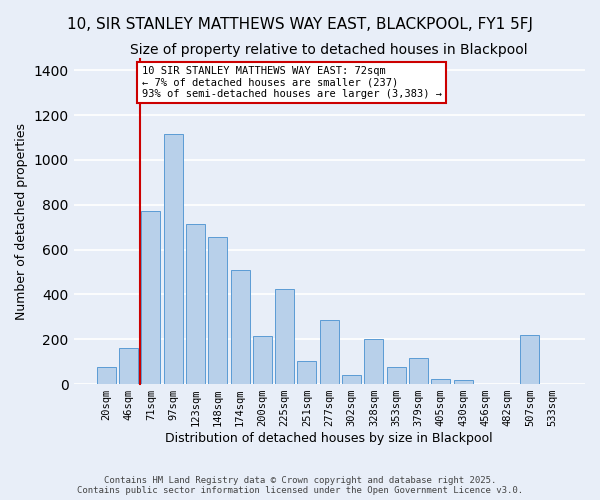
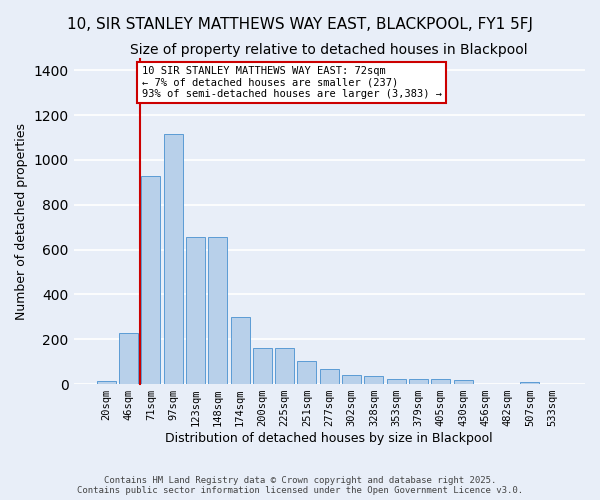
20sqm: 75 -> 15
46sqm: 160 -> 230
71sqm: 770 -> 930
123sqm: 715 -> 655
174sqm: 510 -> 300
200sqm: 215 -> 162
225sqm: 425 -> 160
277sqm: 285 -> 68
328sqm: 200 -> 34
353sqm: 75 -> 22
379sqm: 115 -> 22
507sqm: 220 -> 8
